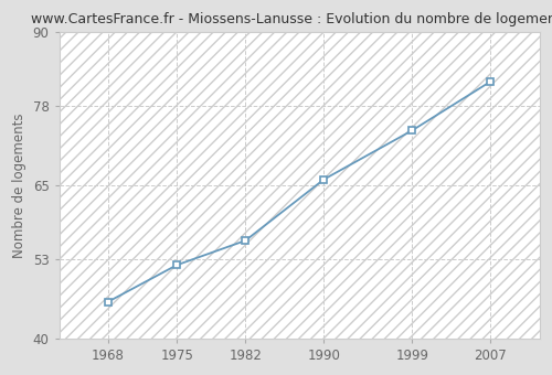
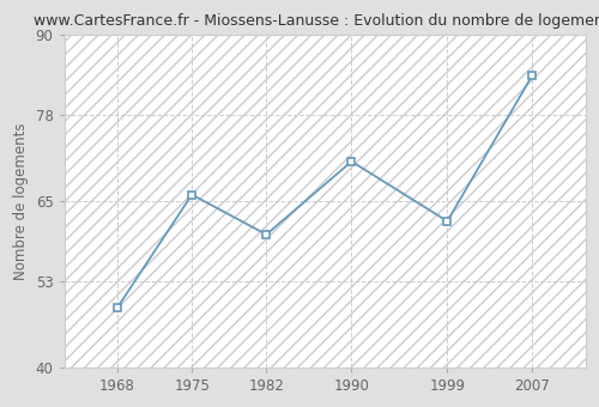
1968: 46 -> 49
1975: 52 -> 66
1982: 56 -> 60
1990: 66 -> 71
1999: 74 -> 62
2007: 82 -> 84
